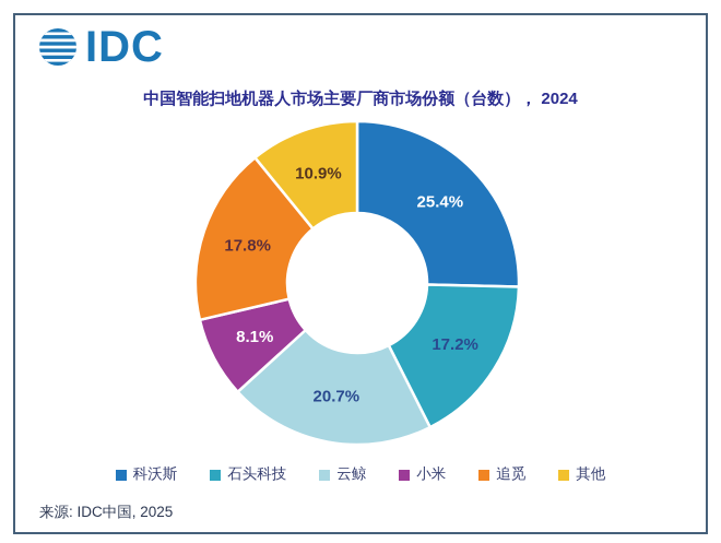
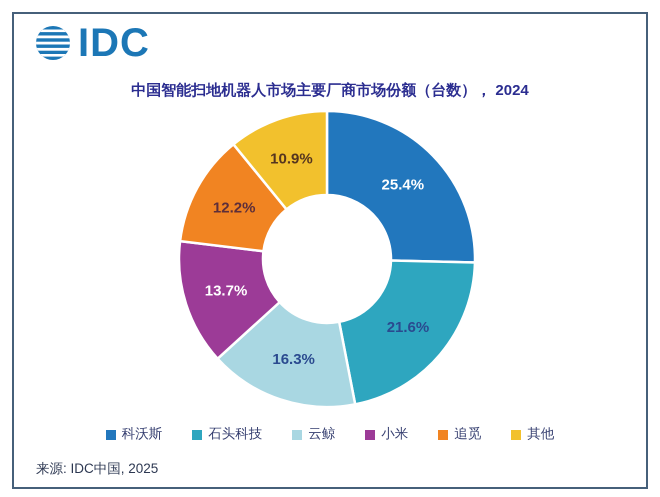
石头科技: 17.2% -> 21.6%
云鲸: 20.7% -> 16.3%
小米: 8.1% -> 13.7%
追觅: 17.8% -> 12.2%
